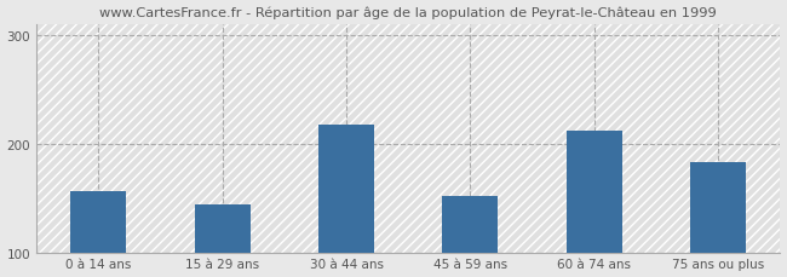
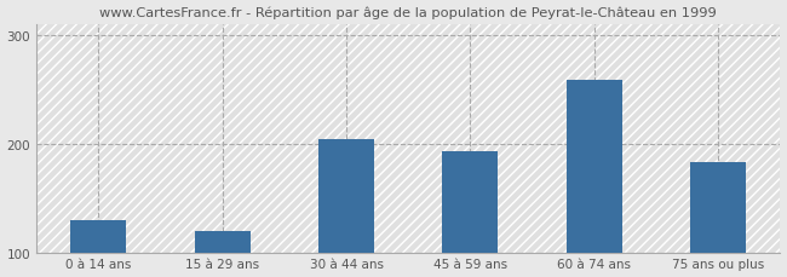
0 à 14 ans: 156 -> 130
15 à 29 ans: 144 -> 120
30 à 44 ans: 218 -> 204
45 à 59 ans: 152 -> 193
60 à 74 ans: 212 -> 259
